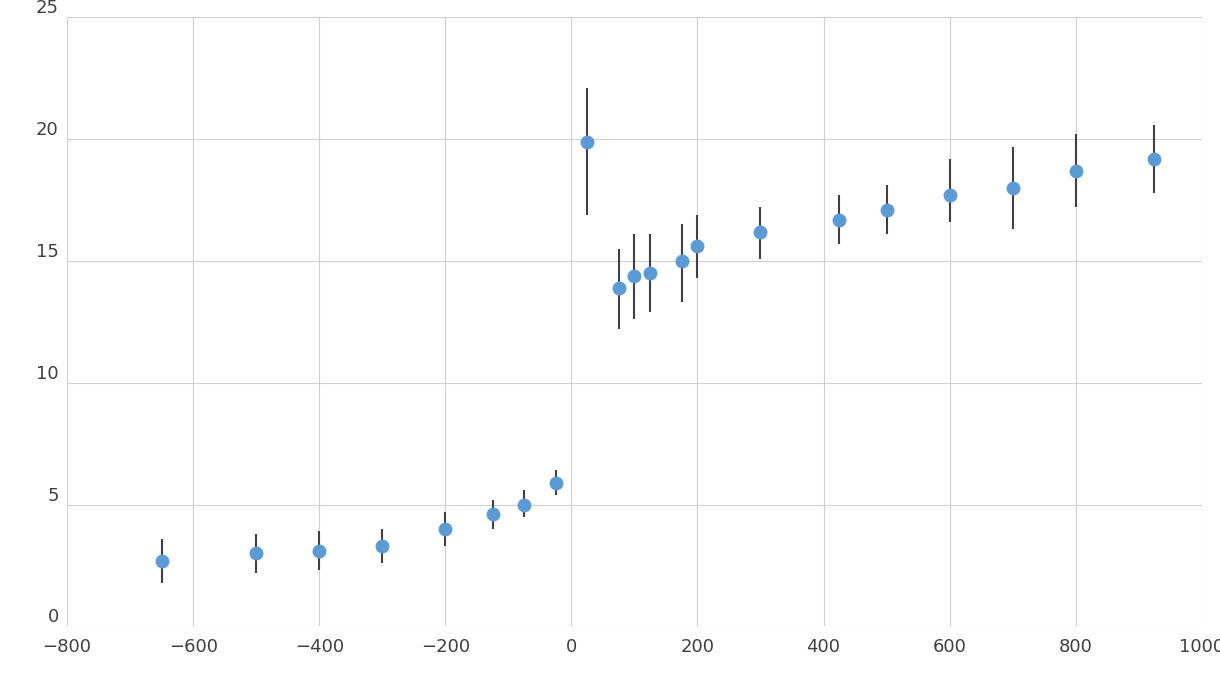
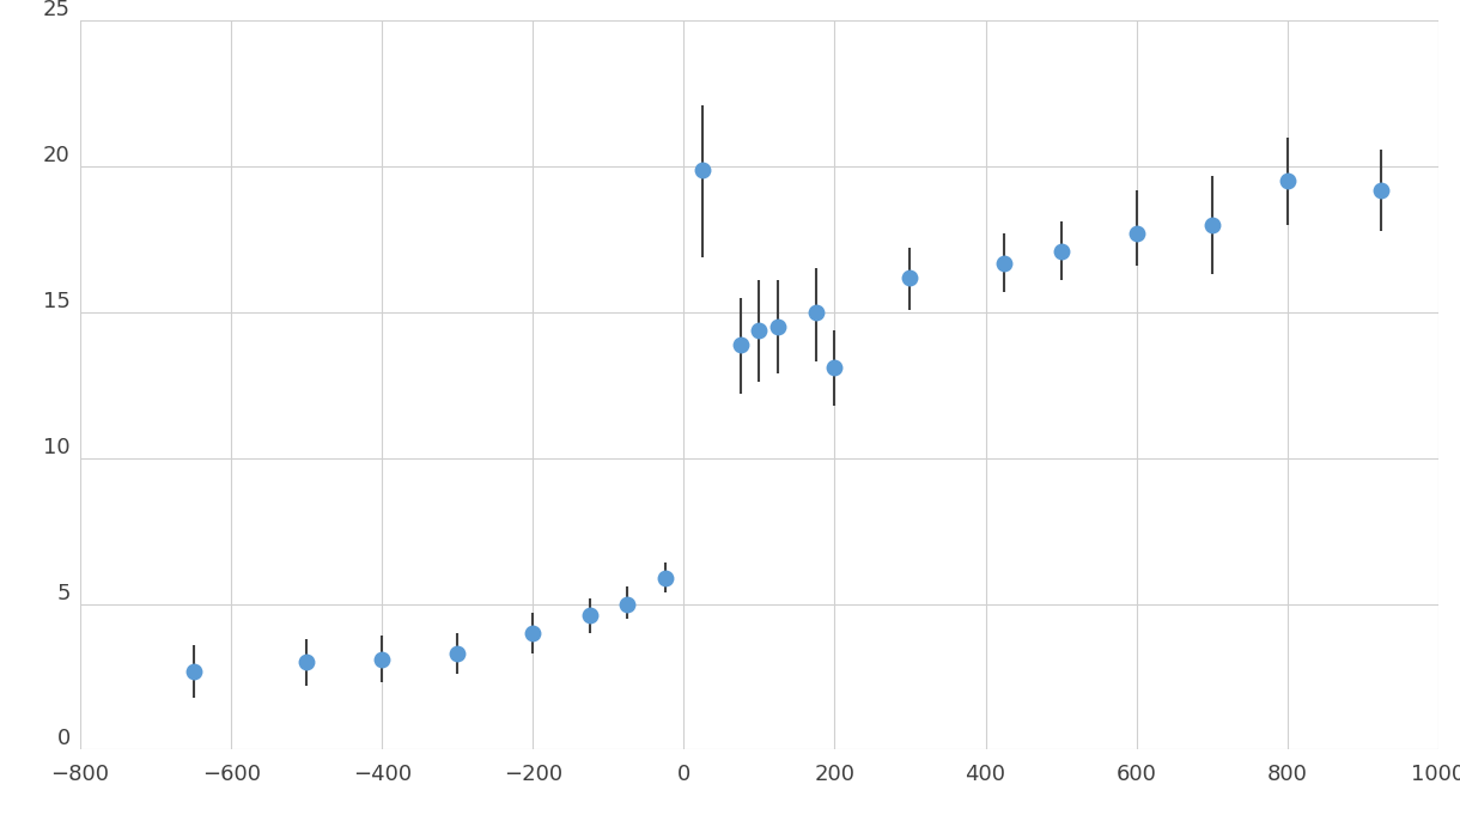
200: 15.6 -> 13.1
800: 18.7 -> 19.5
